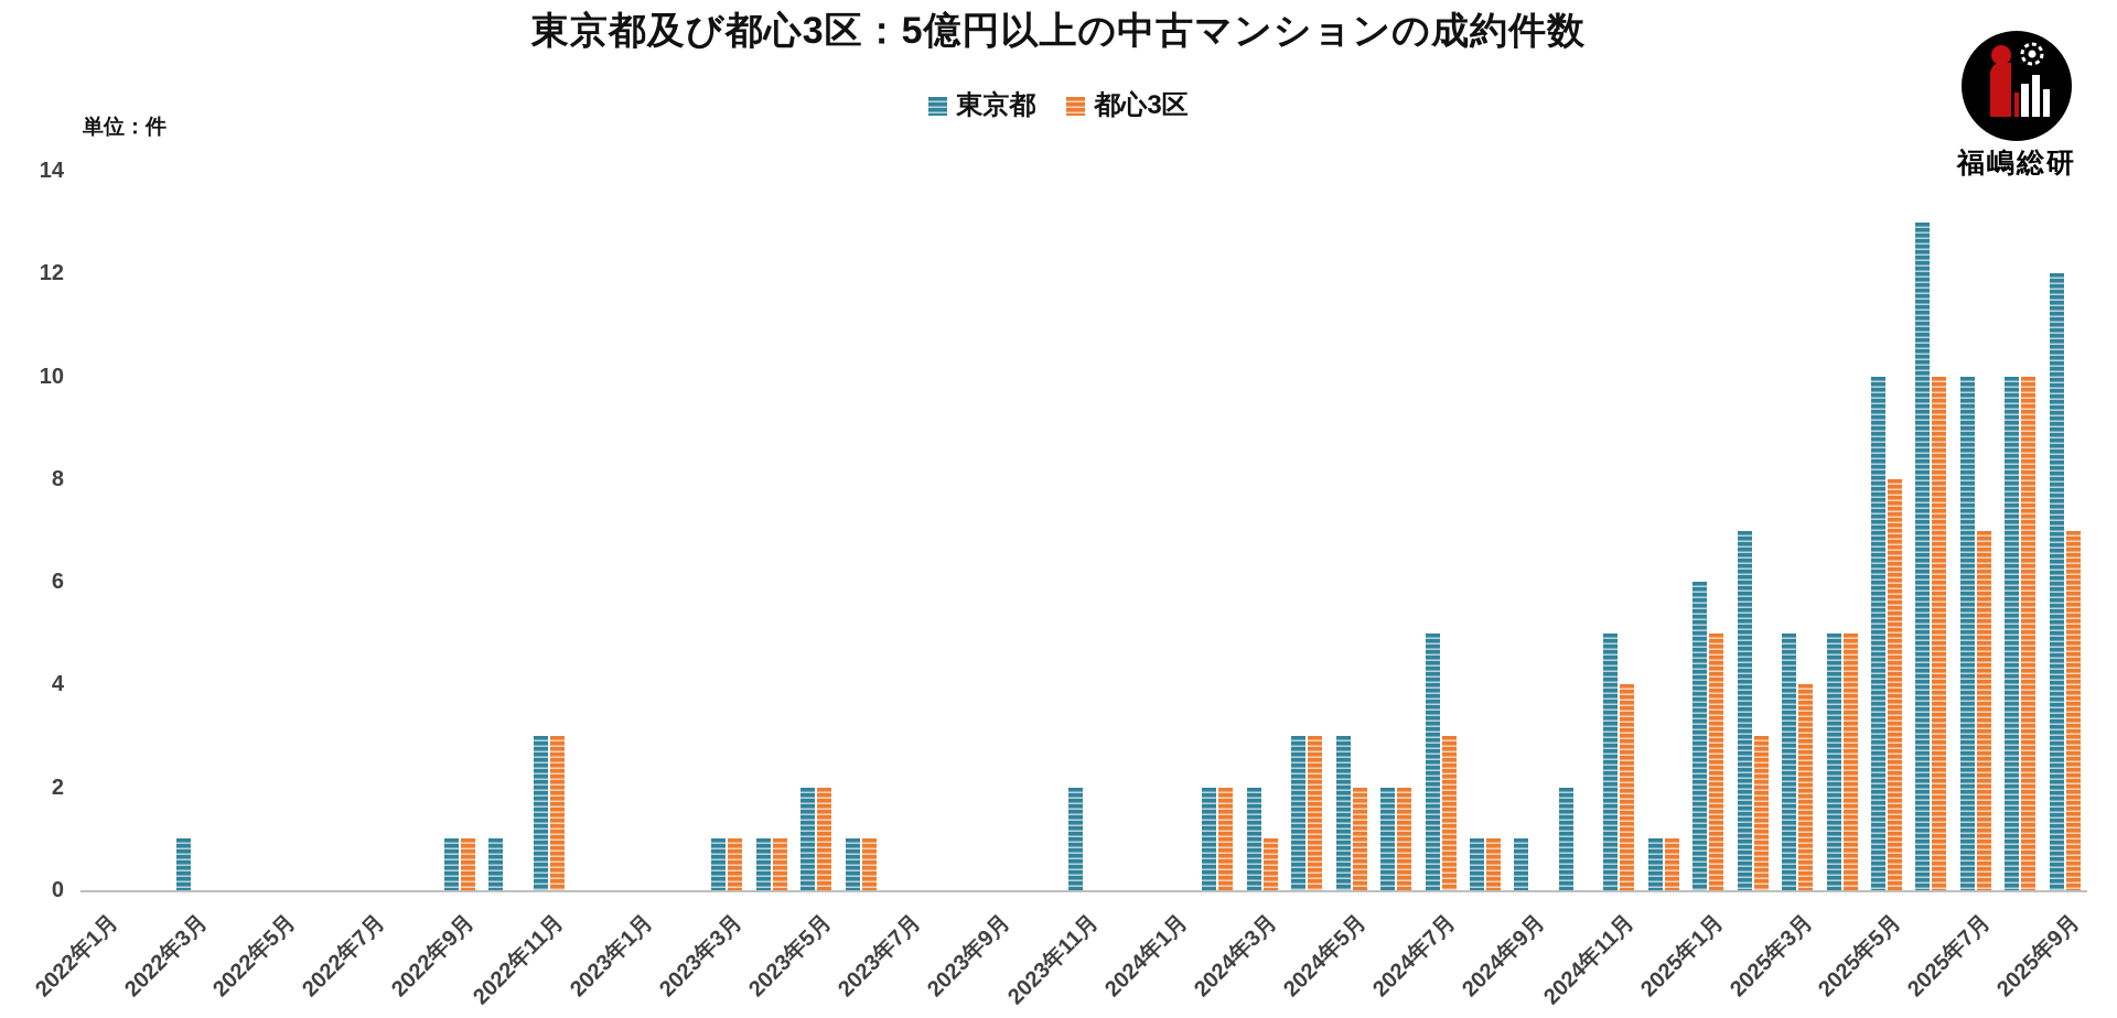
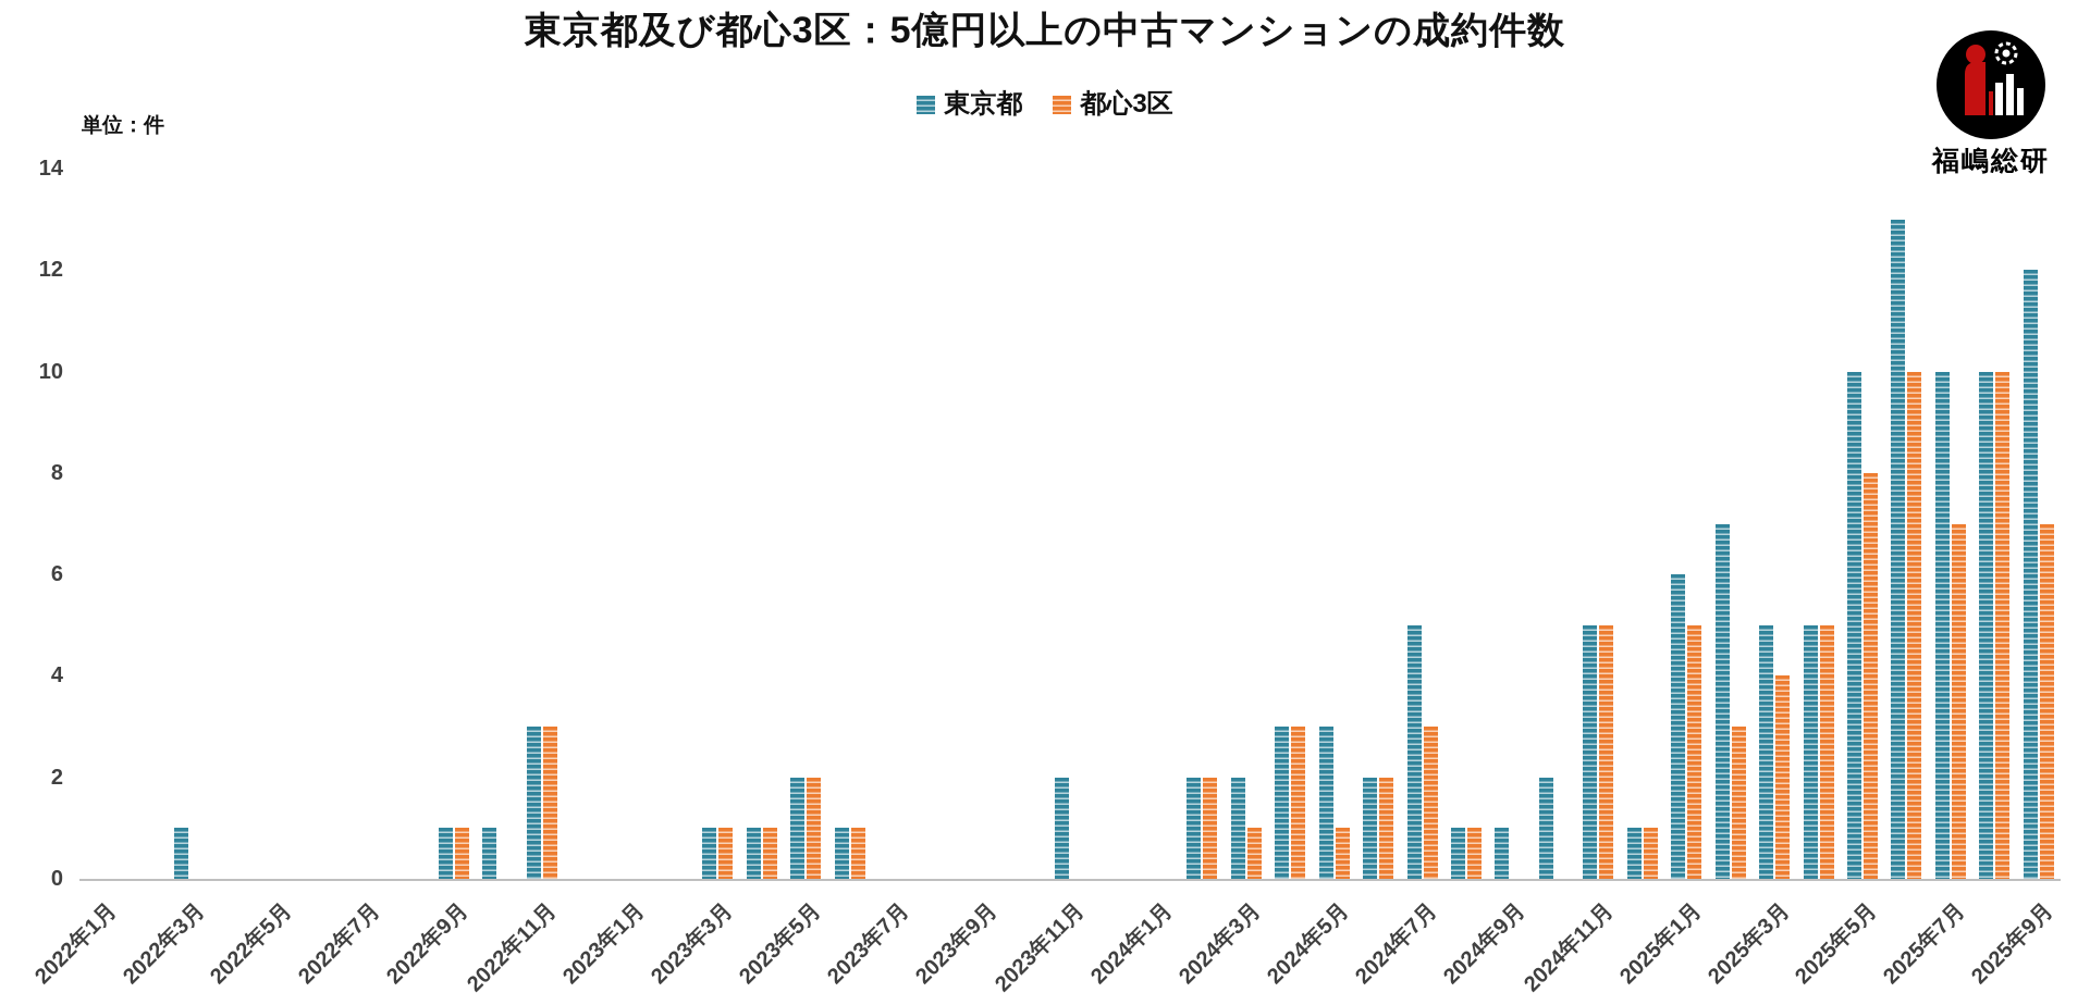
都心3区/2024年5月: 2 -> 1
都心3区/2024年11月: 4 -> 5
